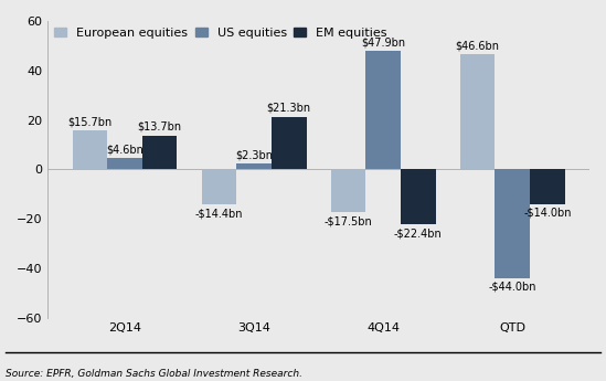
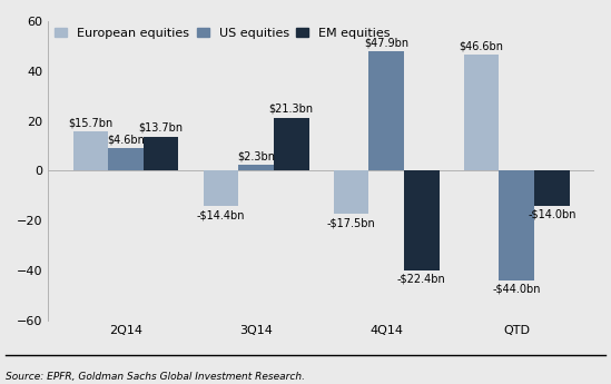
US equities/2Q14: 4.6 -> 9.0
EM equities/4Q14: -22.4 -> -40.0
